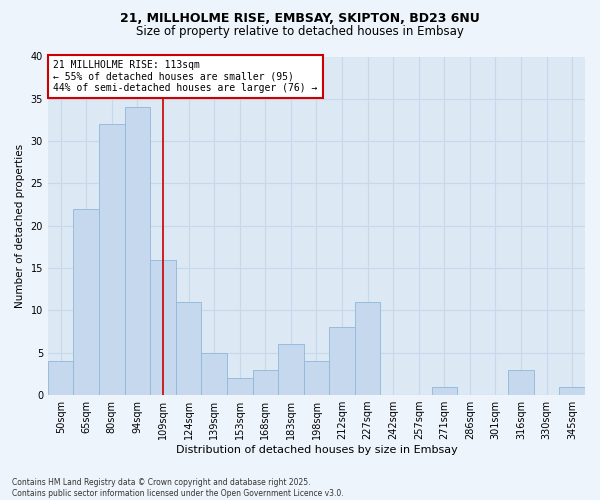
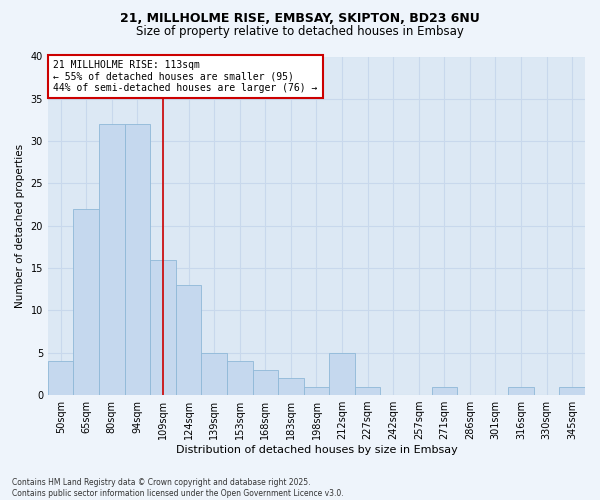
94sqm: 34 -> 32
124sqm: 11 -> 13
153sqm: 2 -> 4
183sqm: 6 -> 2
198sqm: 4 -> 1
212sqm: 8 -> 5
227sqm: 11 -> 1
316sqm: 3 -> 1
